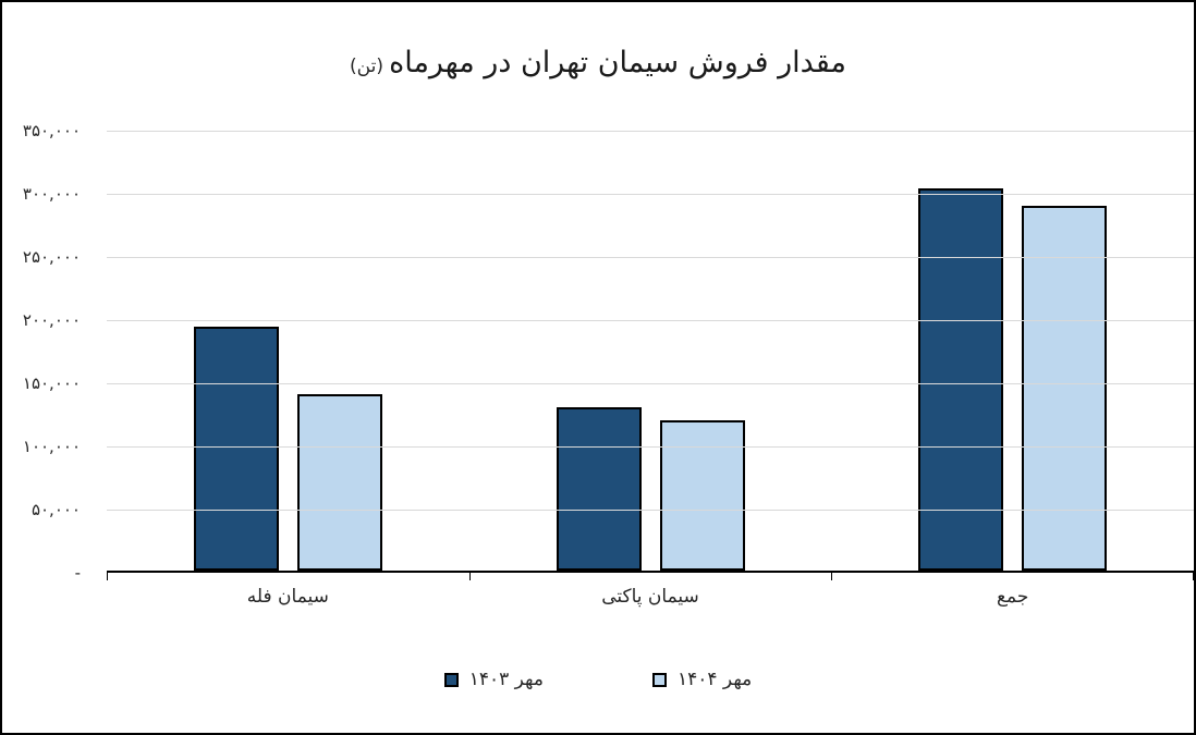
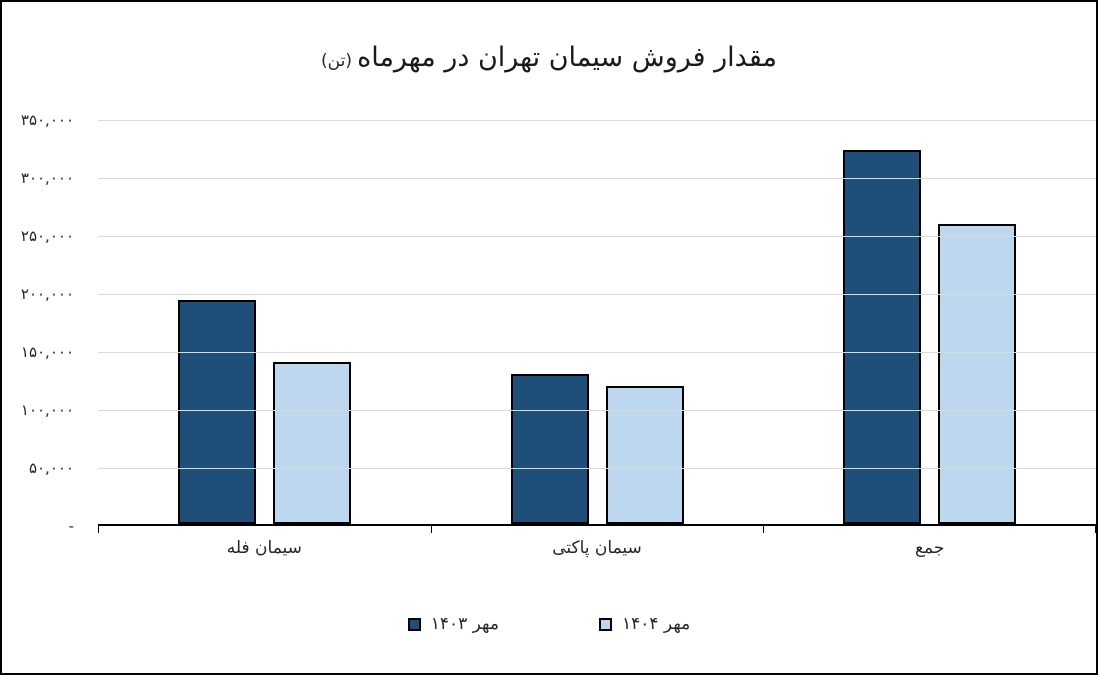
مهر ۱۴۰۳/جمع: 304000 -> 324000
مهر ۱۴۰۴/جمع: 290000 -> 260000
